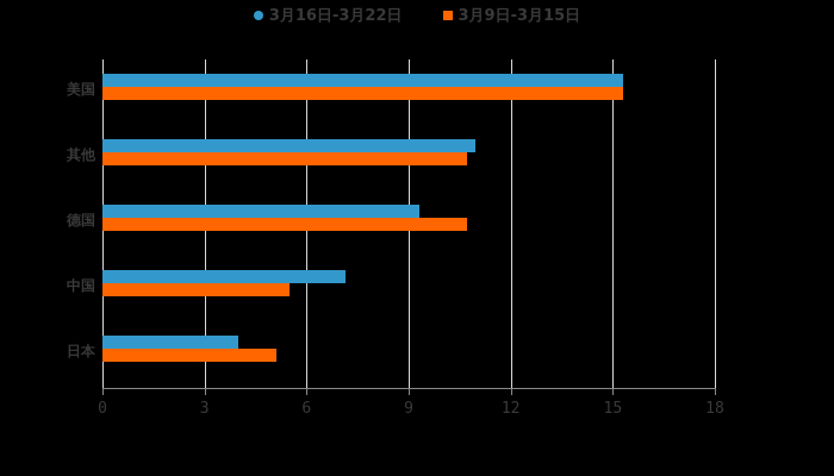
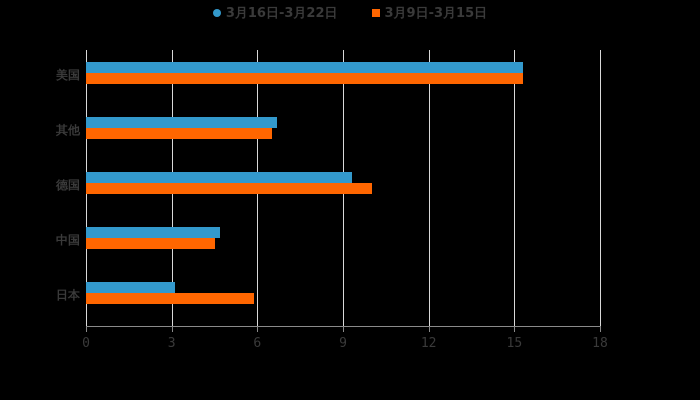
3月16日-3月22日/其他: 10.9 -> 6.7
3月9日-3月15日/其他: 10.7 -> 6.5
3月9日-3月15日/德国: 10.7 -> 10.0
3月16日-3月22日/中国: 7.2 -> 4.7
3月9日-3月15日/中国: 5.5 -> 4.5
3月16日-3月22日/日本: 4.0 -> 3.1
3月9日-3月15日/日本: 5.1 -> 5.9
